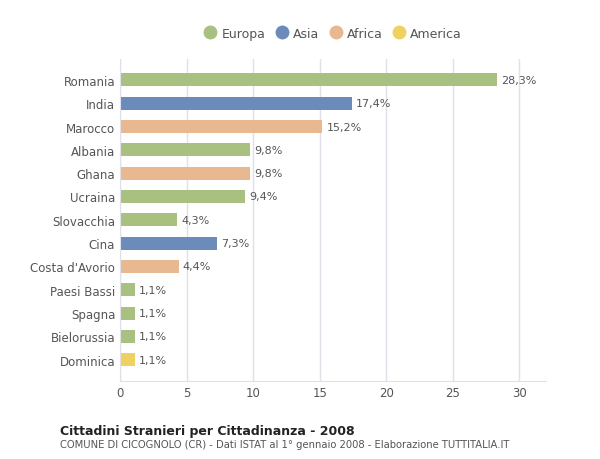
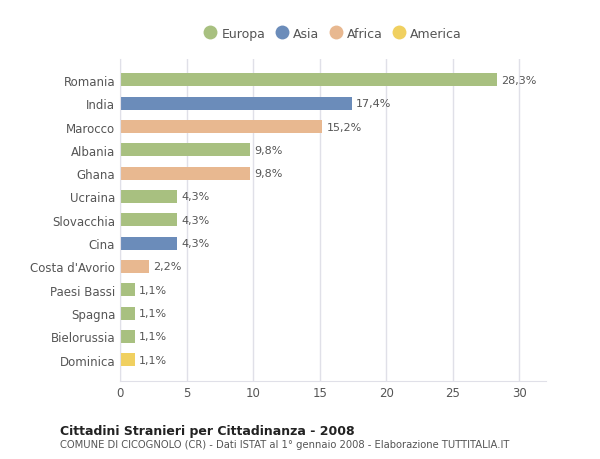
Ucraina: 9,4% -> 4,3%
Cina: 7,3% -> 4,3%
Costa d'Avorio: 4,4% -> 2,2%
